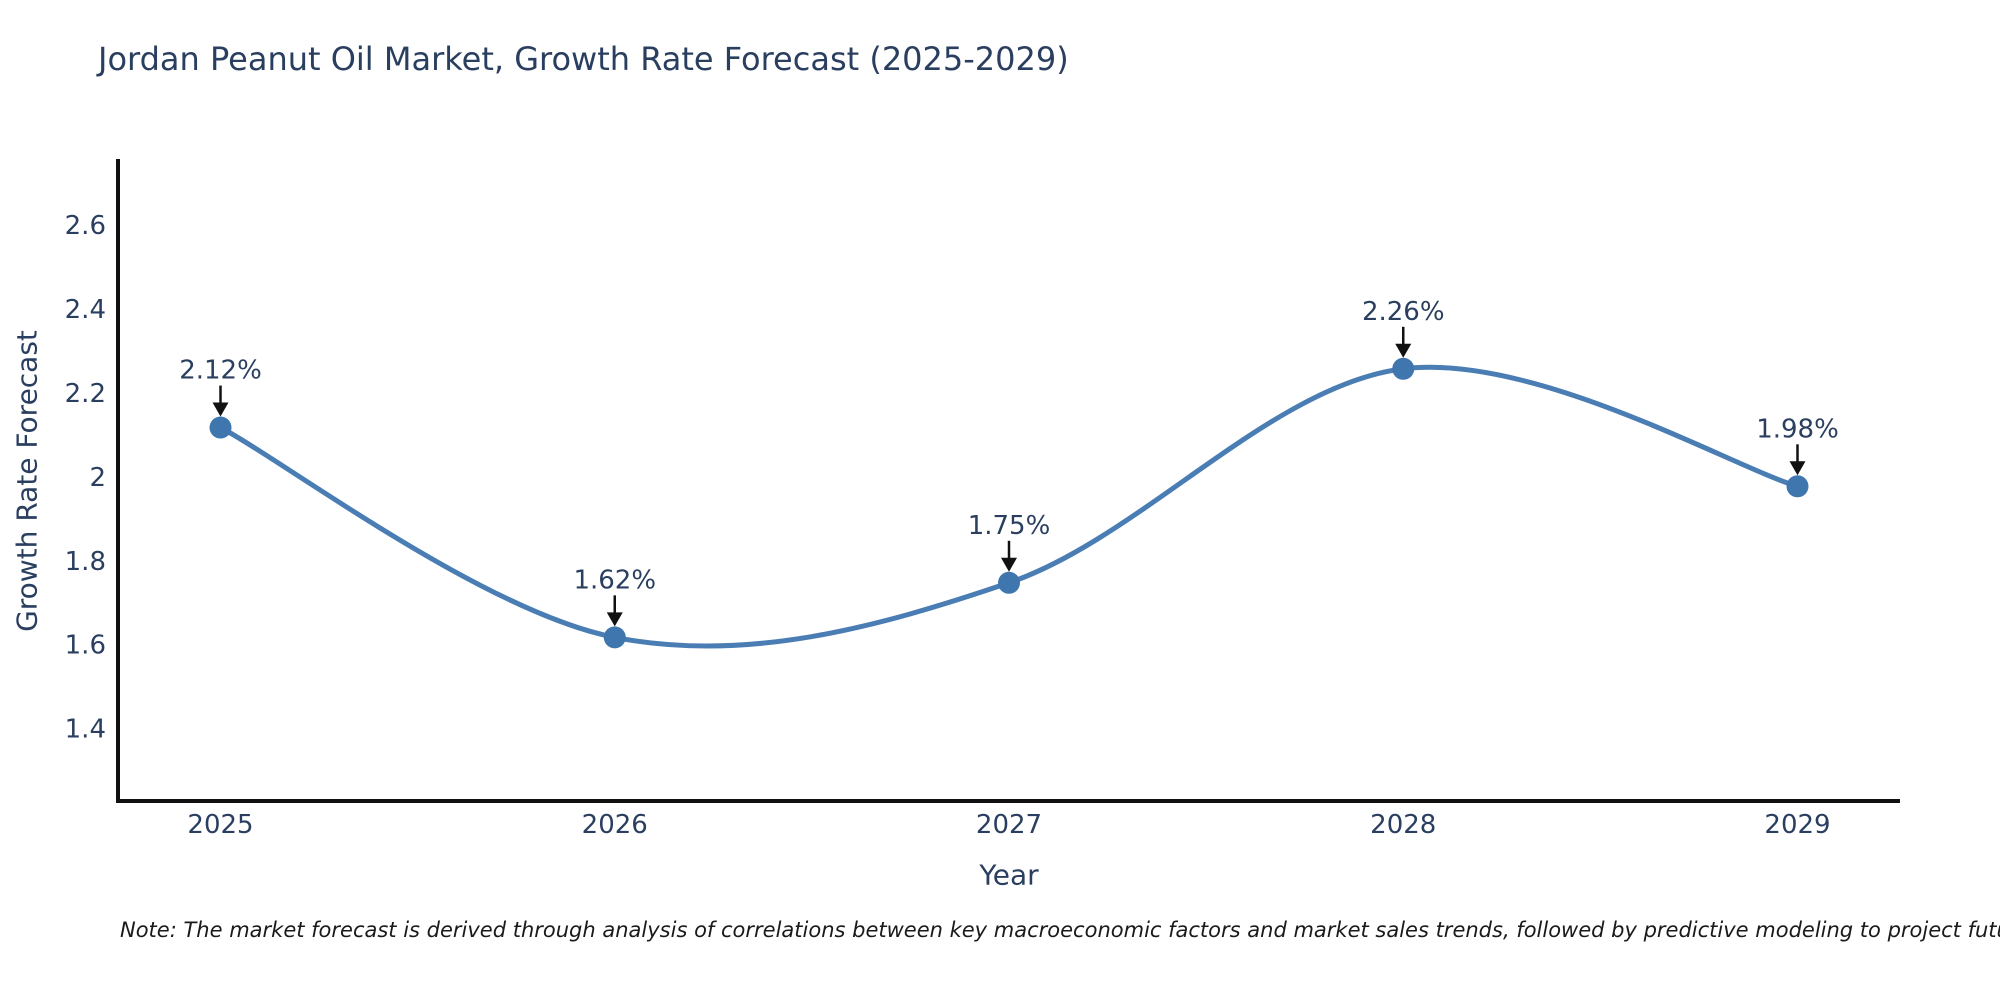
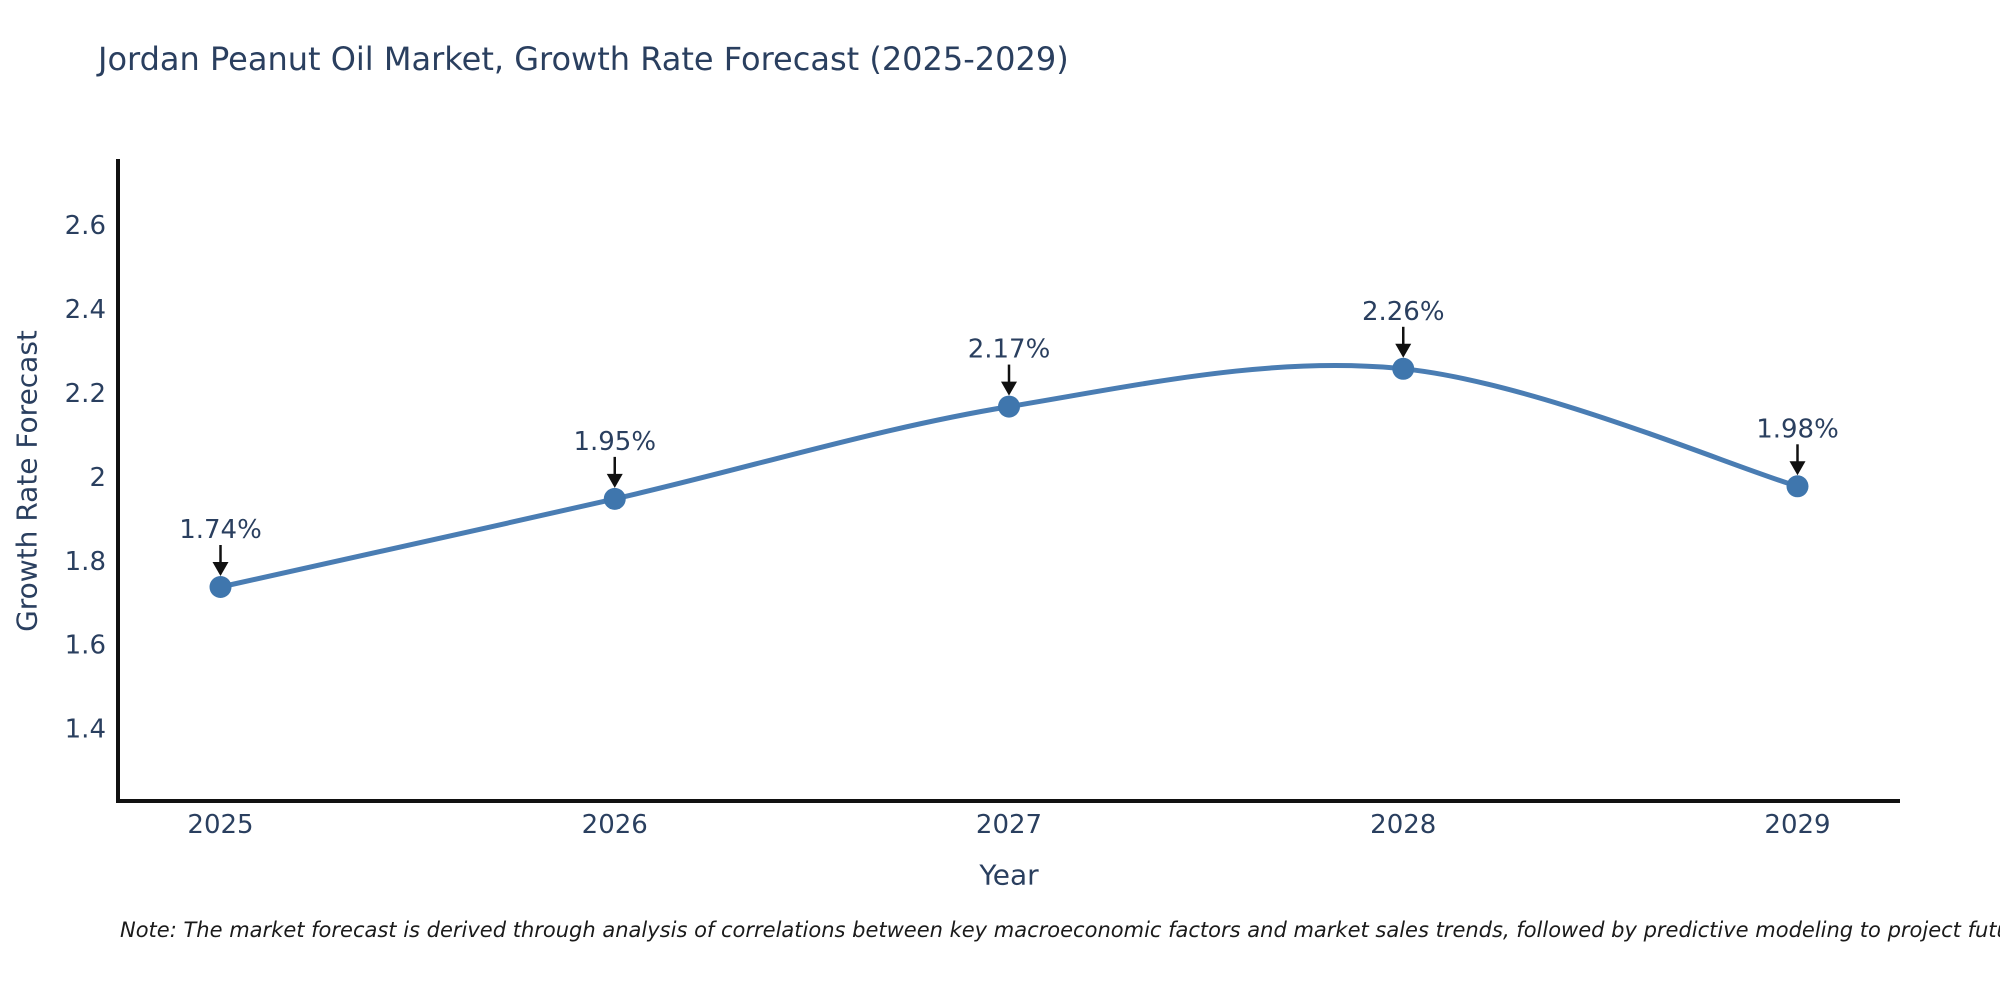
2025: 2.12% -> 1.74%
2026: 1.62% -> 1.95%
2027: 1.75% -> 2.17%
